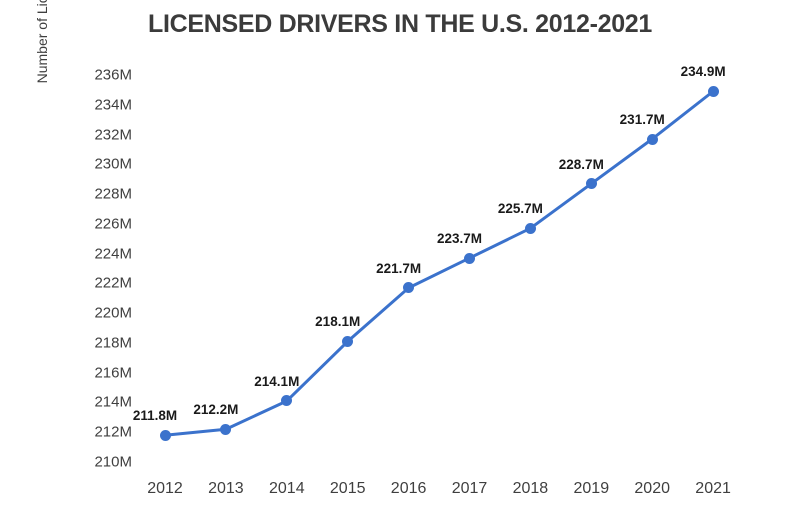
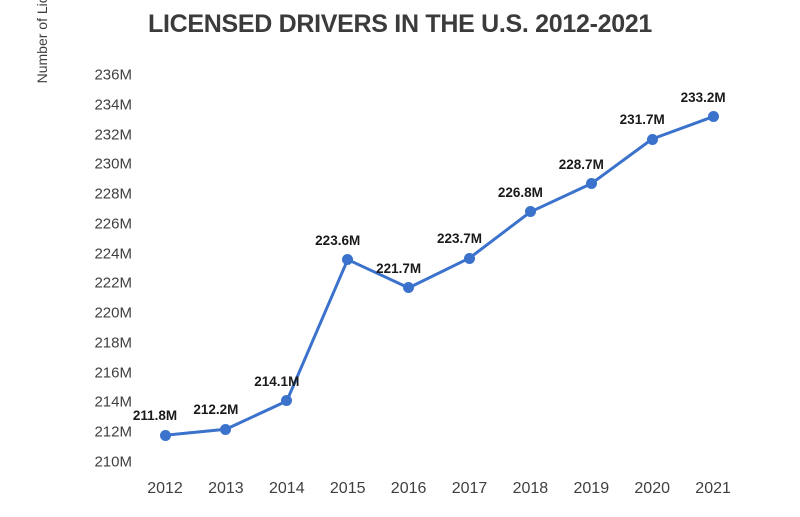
2015: 218.1M -> 223.6M
2018: 225.7M -> 226.8M
2021: 234.9M -> 233.2M
